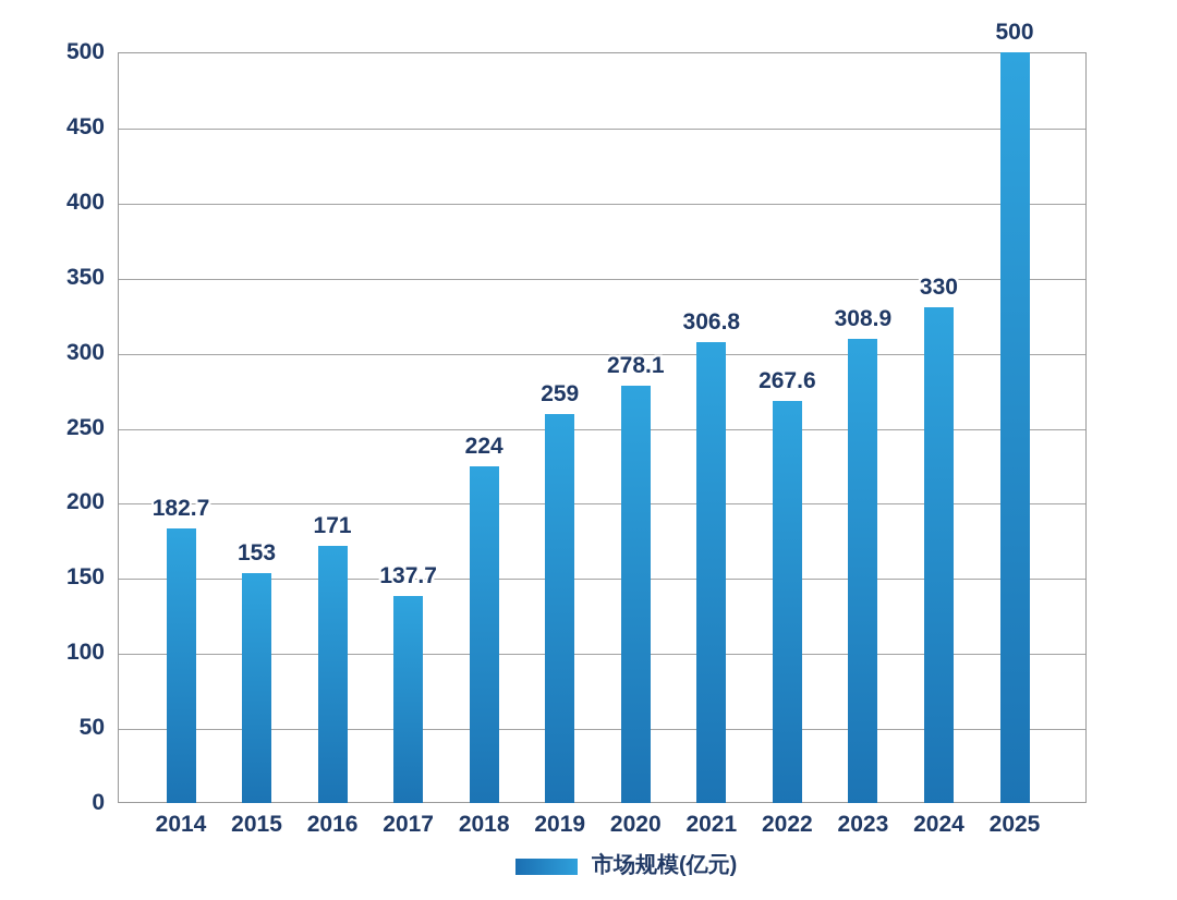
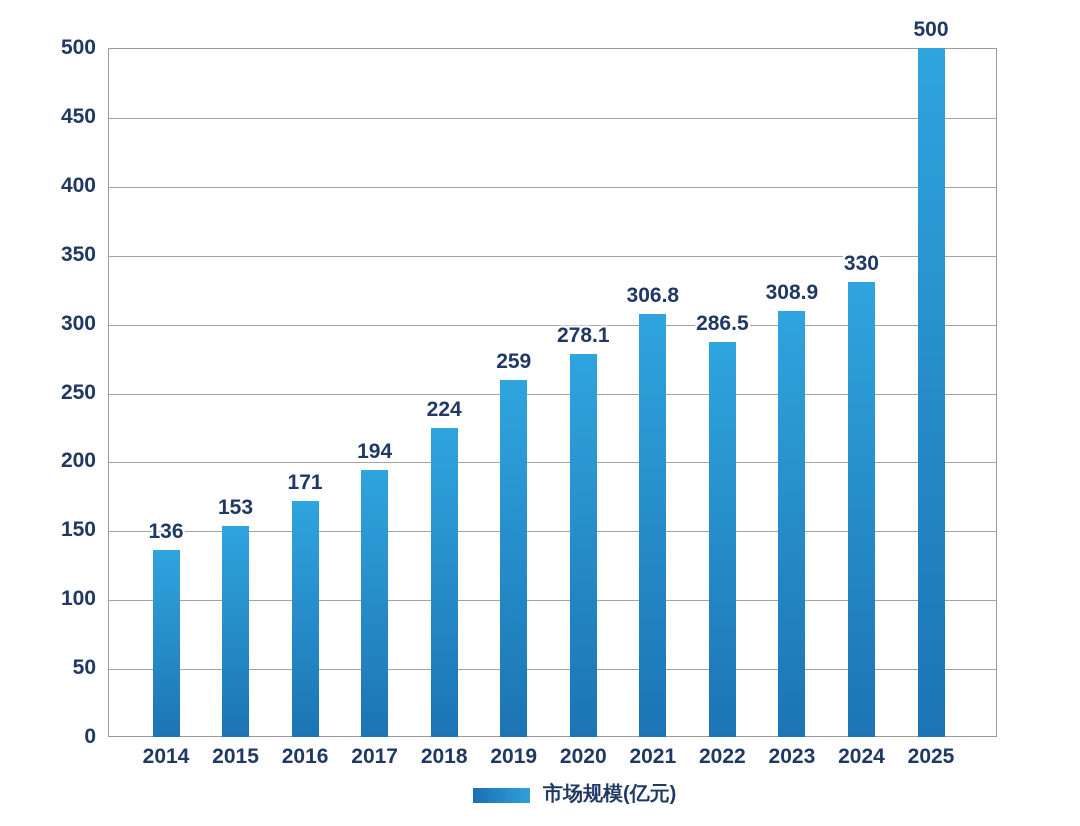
2014: 182.7 -> 136
2017: 137.7 -> 194
2022: 267.6 -> 286.5
